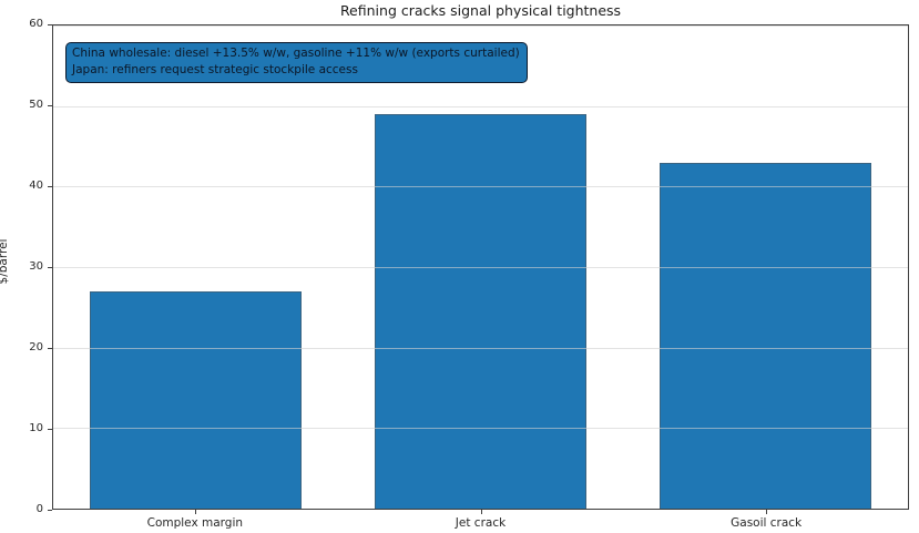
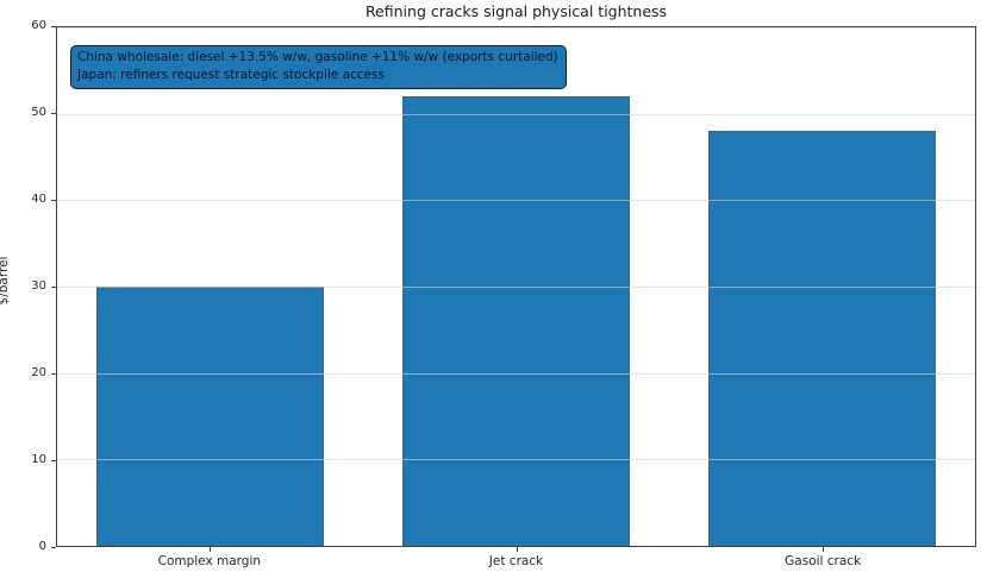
Complex margin: 27 -> 30
Jet crack: 49 -> 52
Gasoil crack: 43 -> 48
